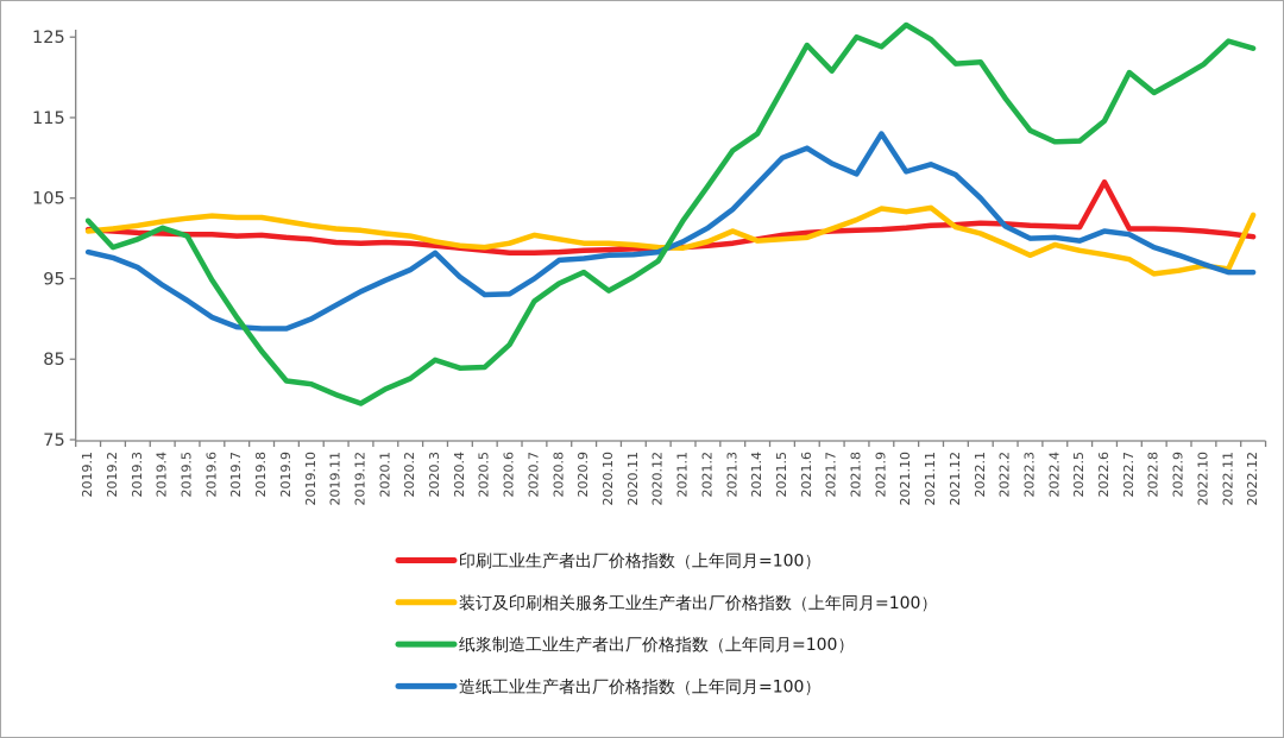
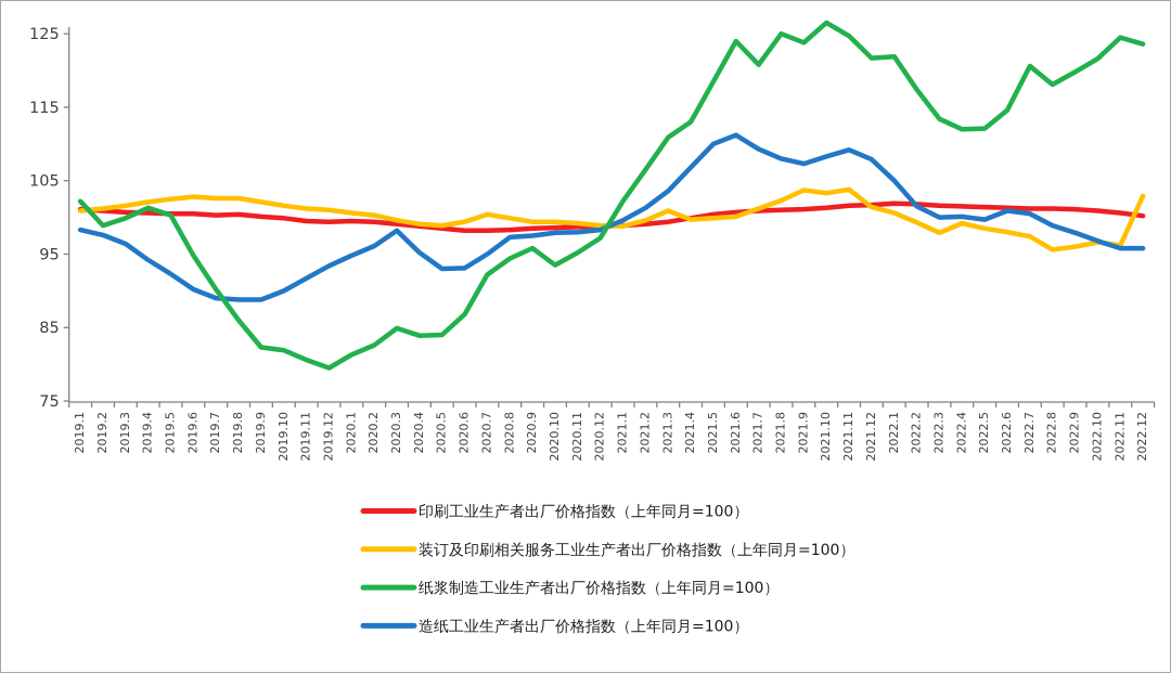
造纸工业生产者出厂价格指数（上年同月=100）/2021.9: 113 -> 107
印刷工业生产者出厂价格指数（上年同月=100）/2022.6: 107 -> 101
